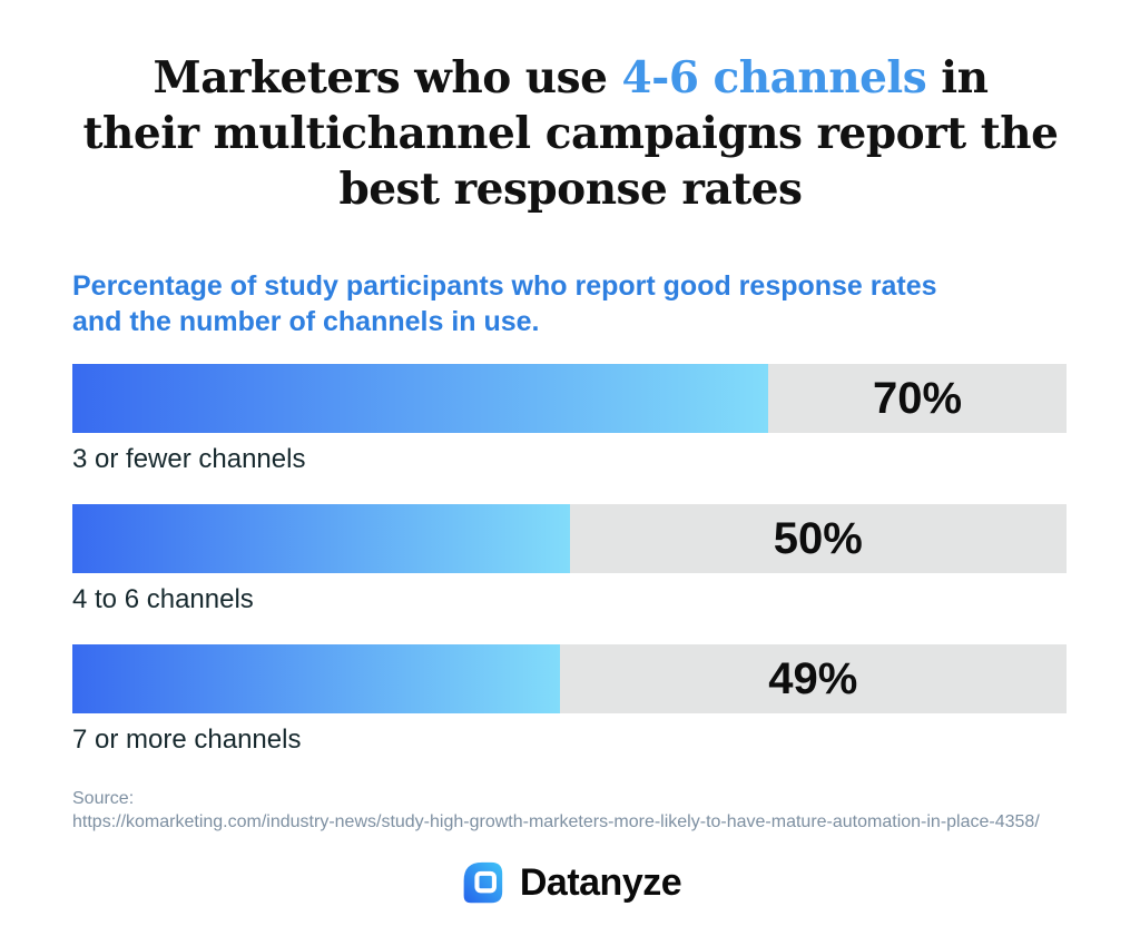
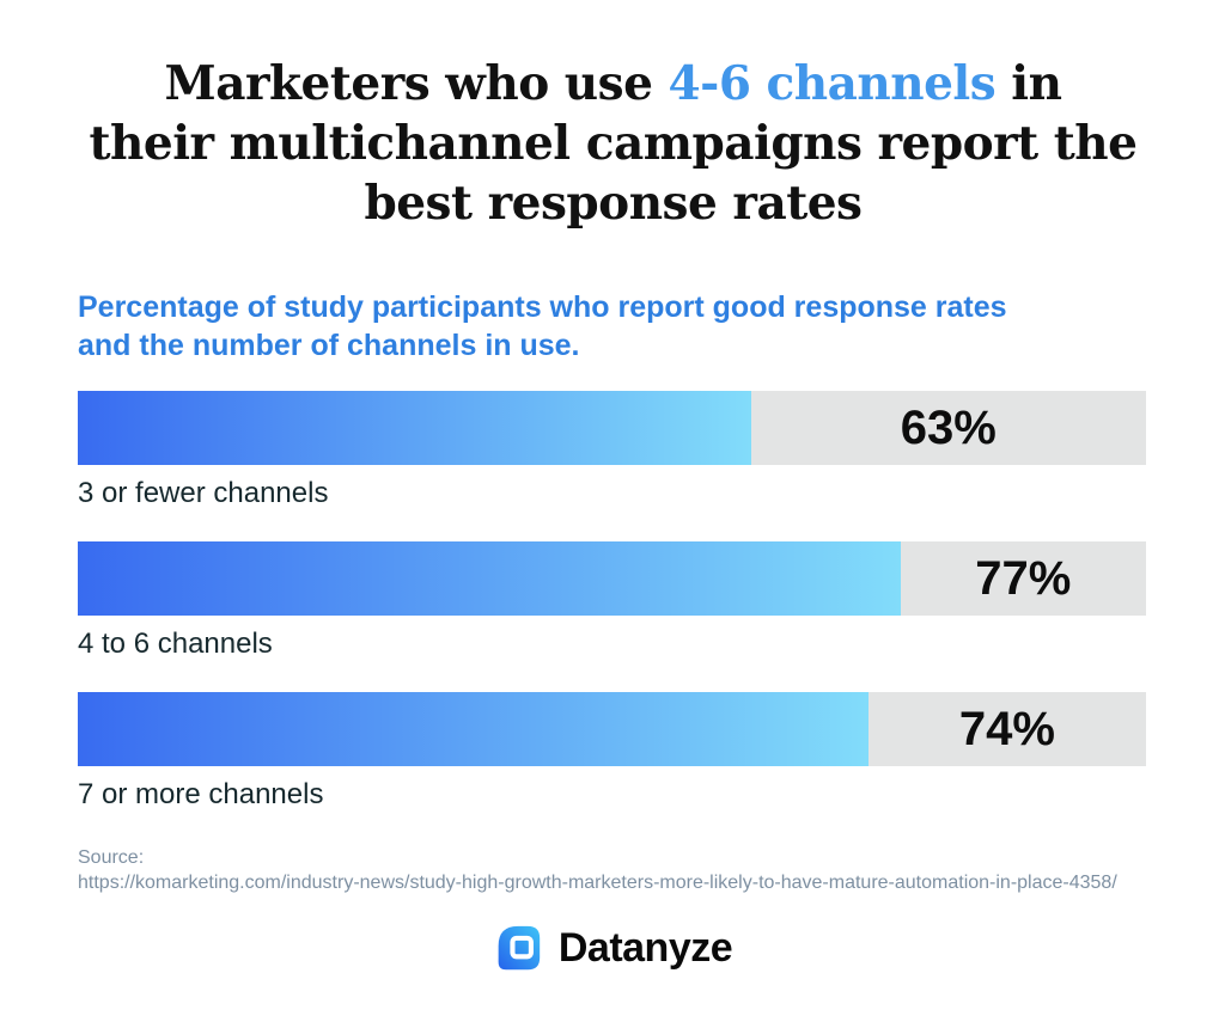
3 or fewer channels: 70% -> 63%
4 to 6 channels: 50% -> 77%
7 or more channels: 49% -> 74%
